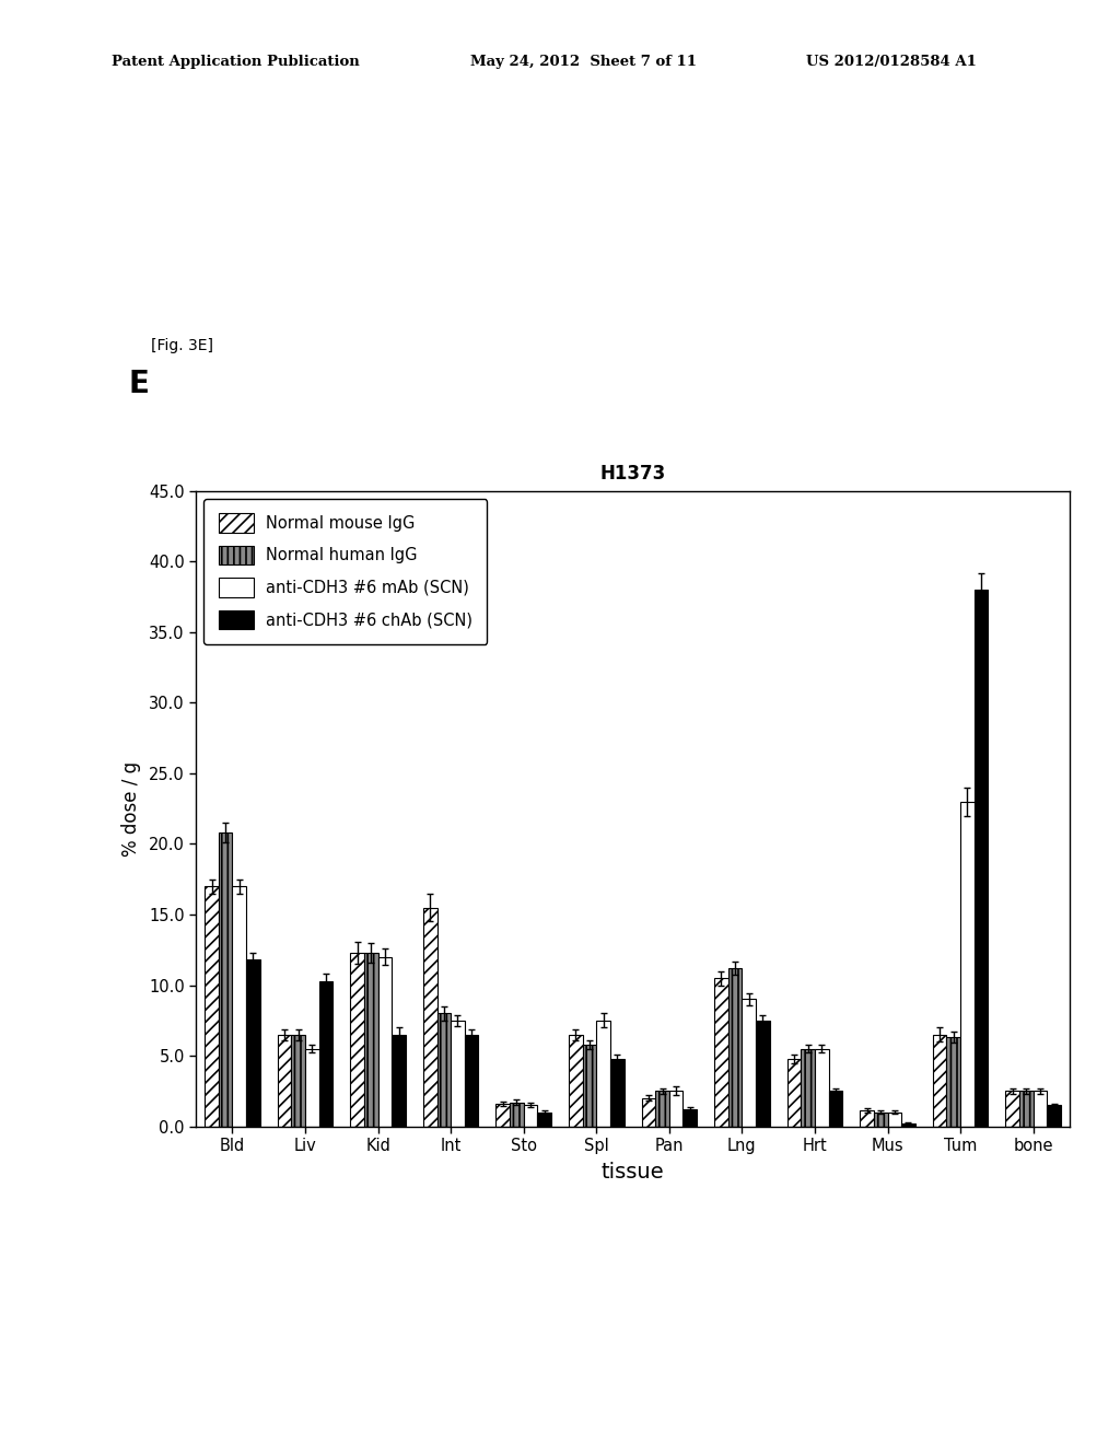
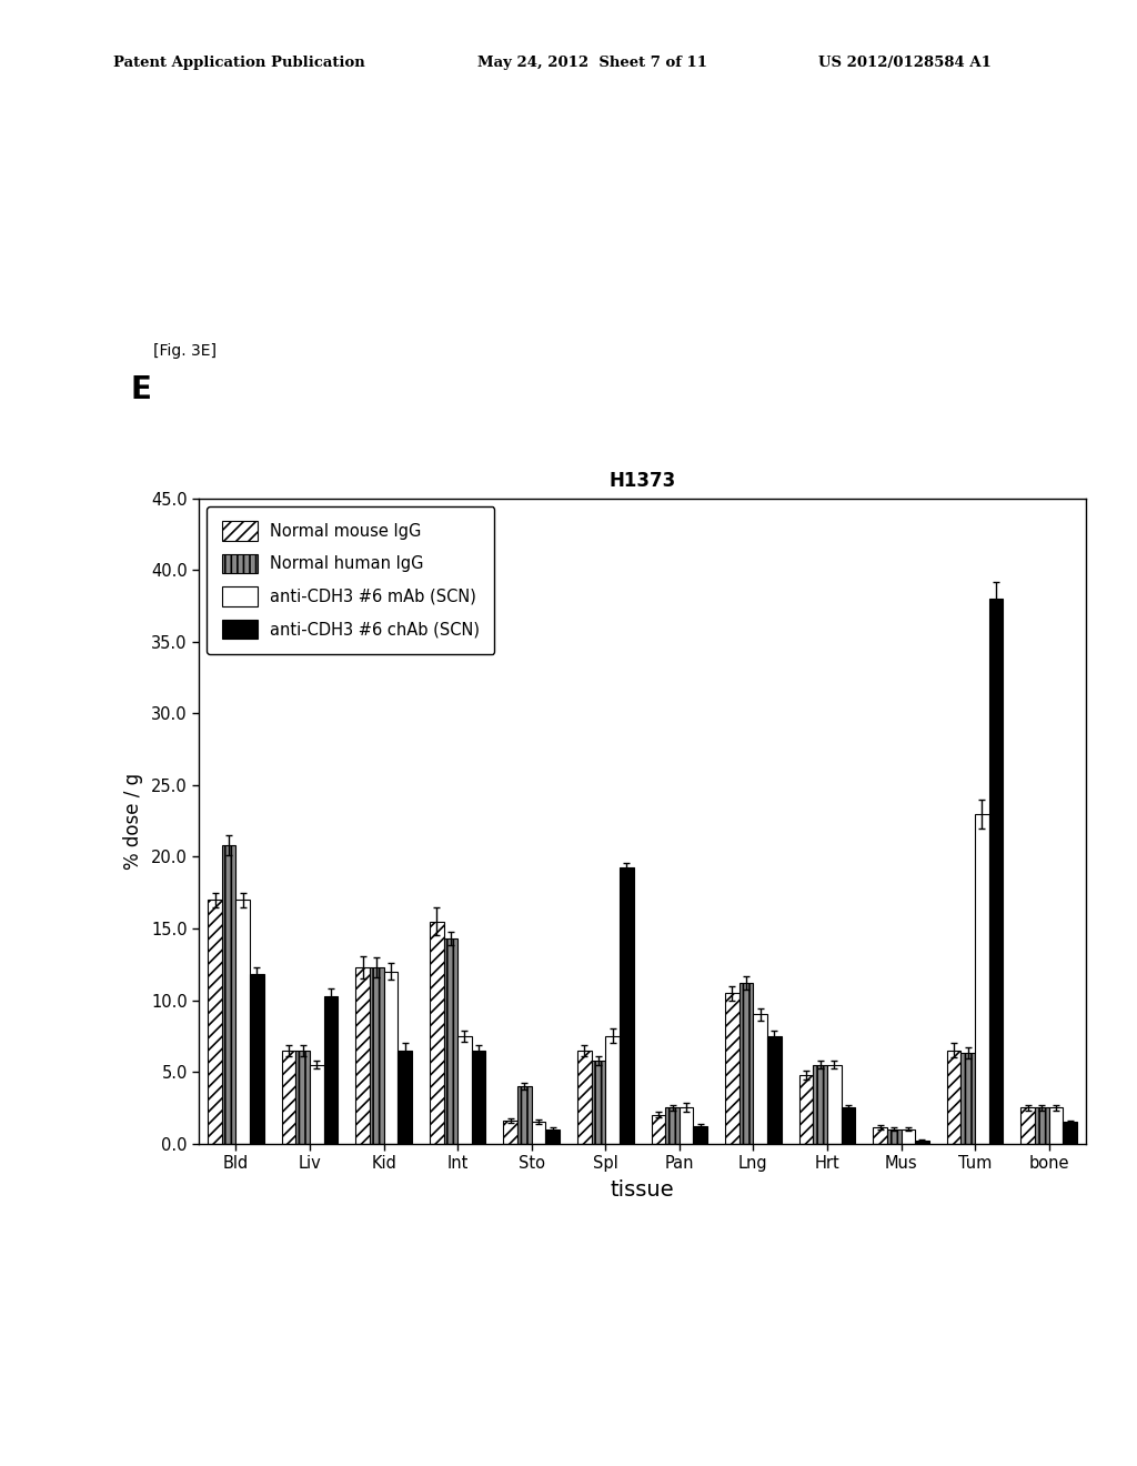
Normal human IgG/Int: 8.0 -> 14.3
Normal human IgG/Sto: 1.7 -> 4.0
anti-CDH3 #6 chAb (SCN)/Spl: 4.8 -> 19.3
